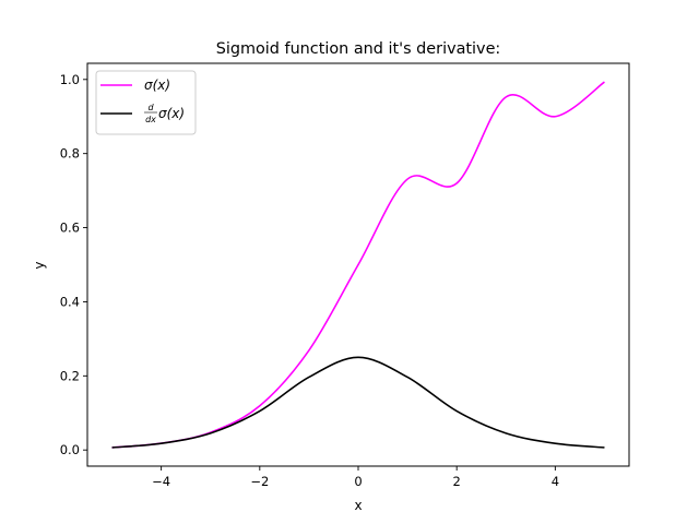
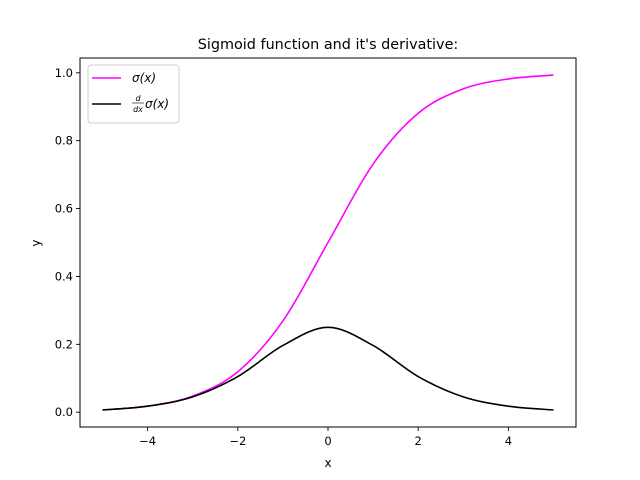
σ(x)/2: 0.72 -> 0.88
σ(x)/4: 0.90 -> 0.98
